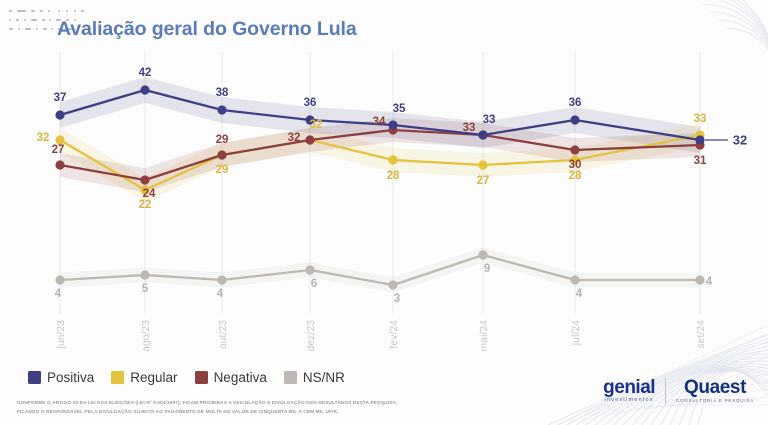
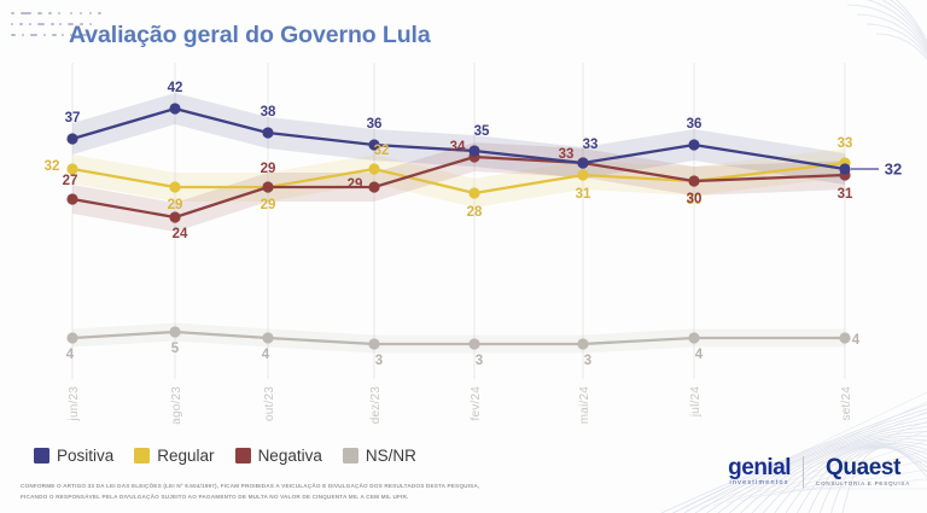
Regular/ago/23: 22 -> 29
Negativa/dez/23: 32 -> 29
NS/NR/dez/23: 6 -> 3
Regular/mai/24: 27 -> 31
NS/NR/mai/24: 9 -> 3
Regular/jul/24: 28 -> 30
